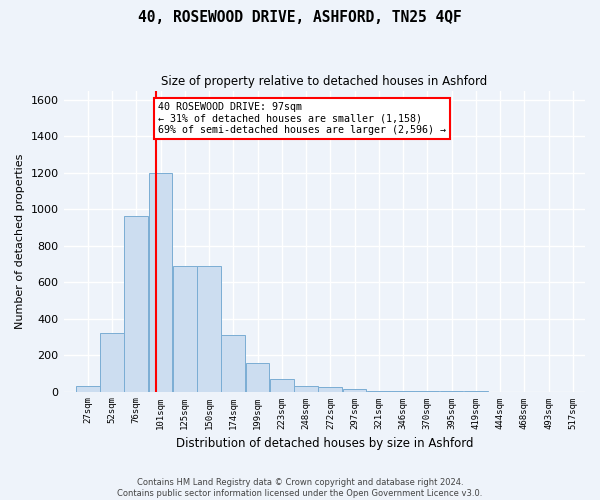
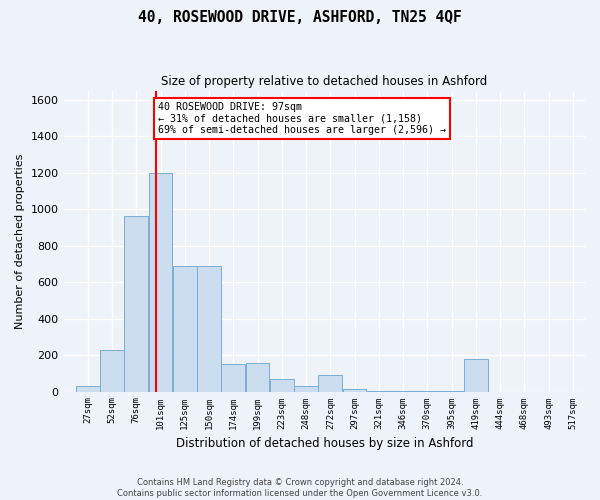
52sqm: 320 -> 230
174sqm: 310 -> 150
272sqm: 20 -> 90
419sqm: 0 -> 180
